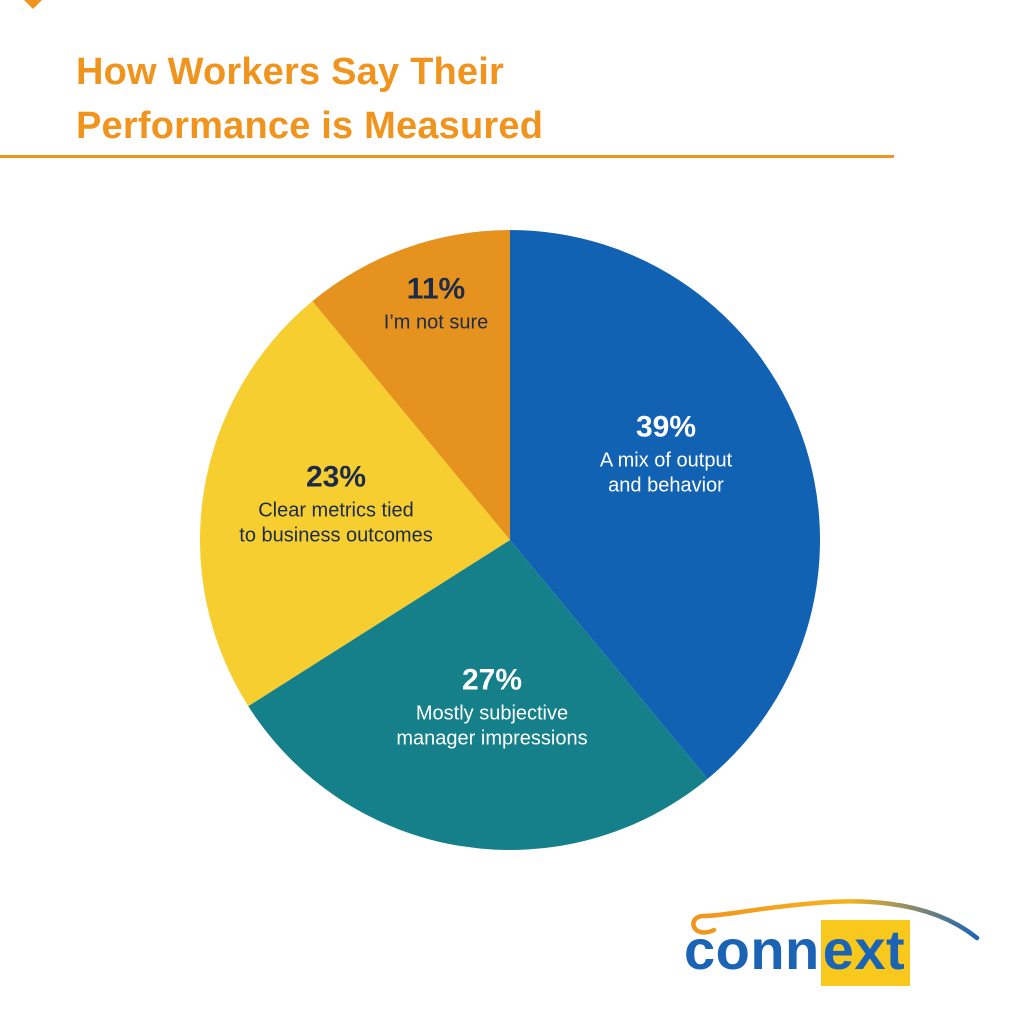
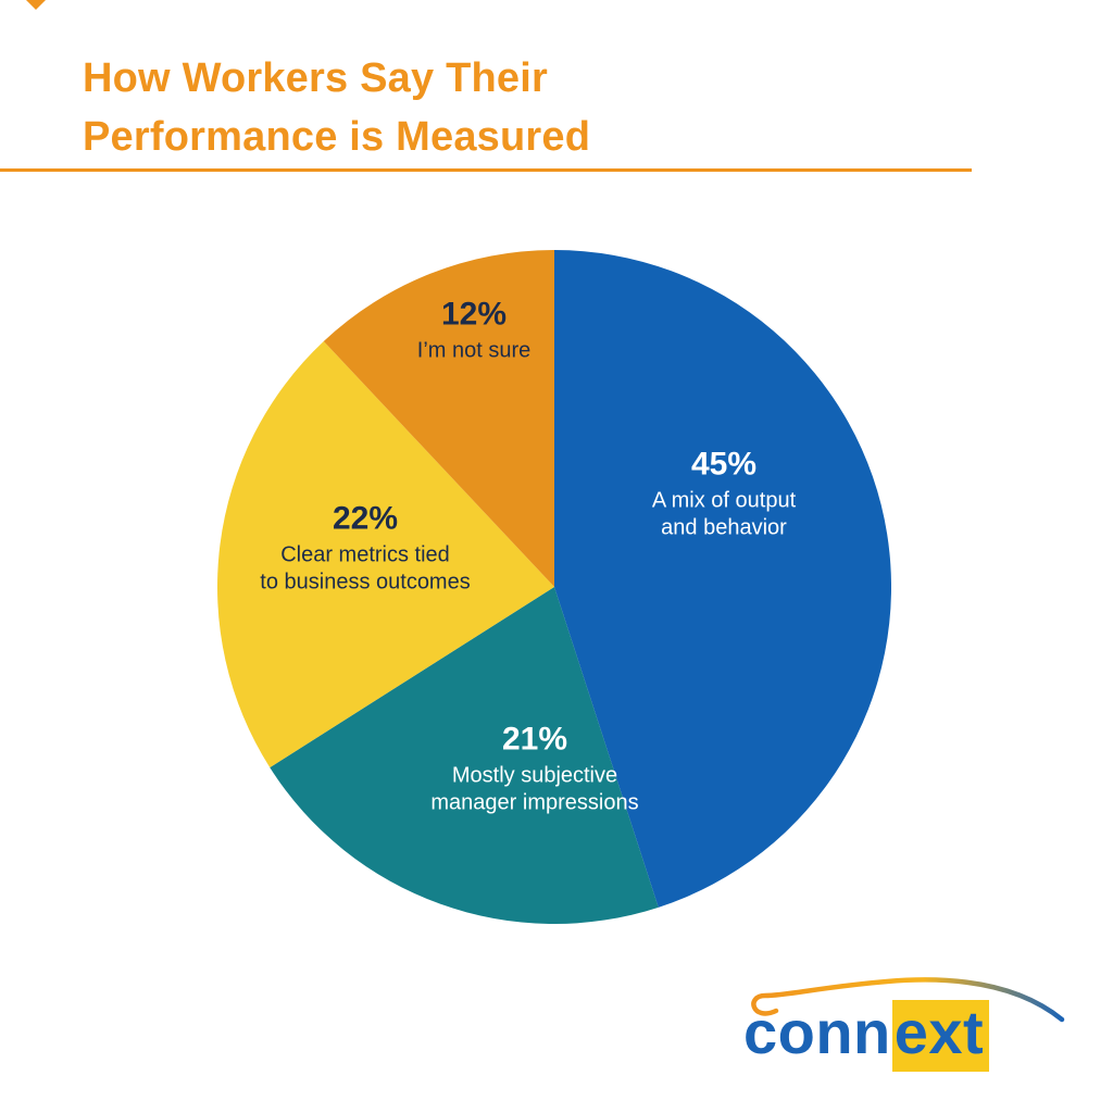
A mix of output and behavior: 39% -> 45%
Mostly subjective manager impressions: 27% -> 21%
Clear metrics tied to business outcomes: 23% -> 22%
I’m not sure: 11% -> 12%
